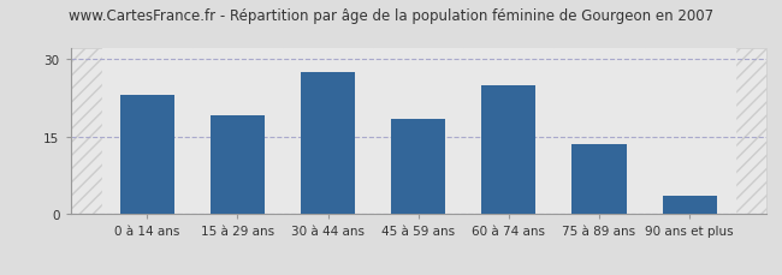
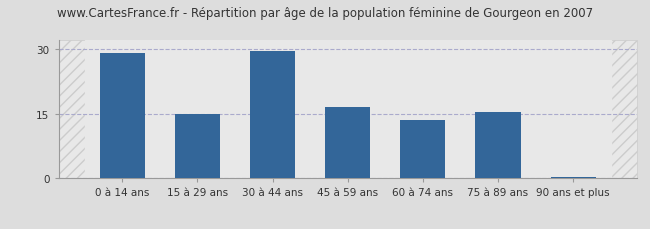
0 à 14 ans: 23.0 -> 29.0
15 à 29 ans: 19.0 -> 15.0
30 à 44 ans: 27.5 -> 29.5
45 à 59 ans: 18.5 -> 16.5
60 à 74 ans: 25.0 -> 13.5
75 à 89 ans: 13.5 -> 15.5
90 ans et plus: 3.5 -> 0.3
